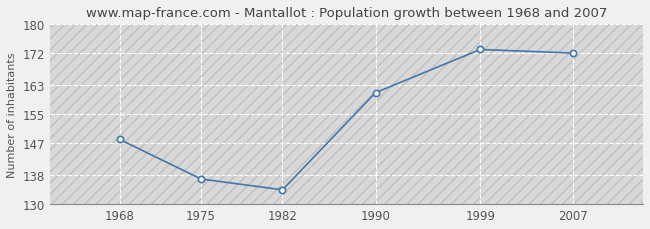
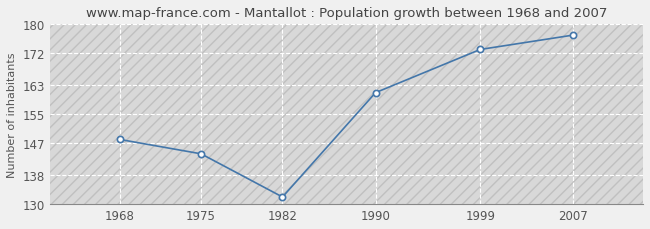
1975: 137 -> 144
1982: 134 -> 132
2007: 172 -> 177
